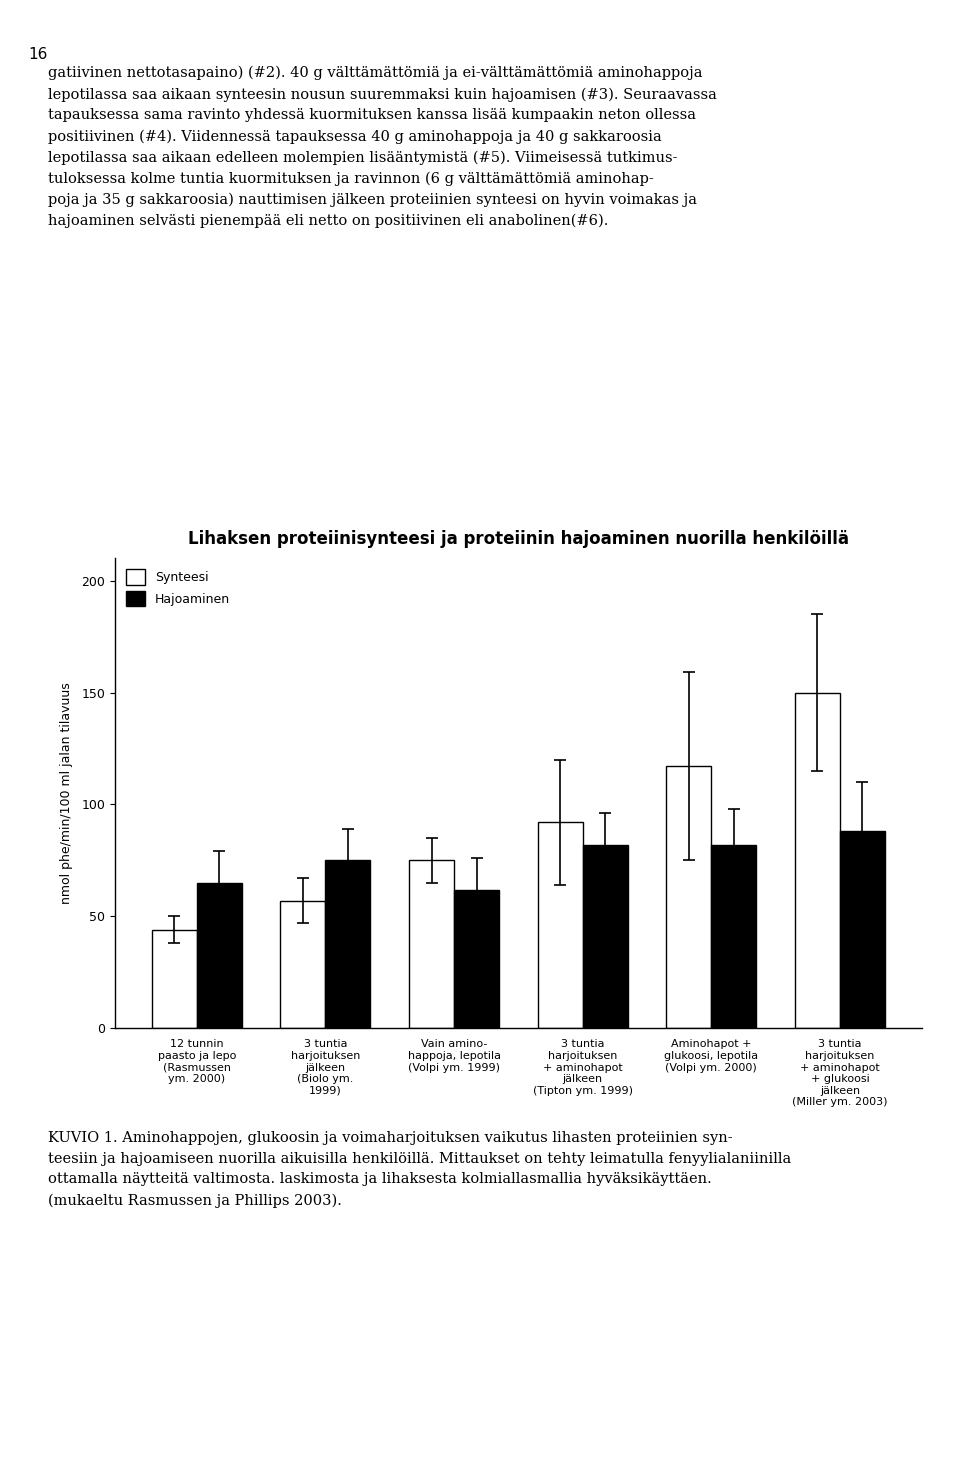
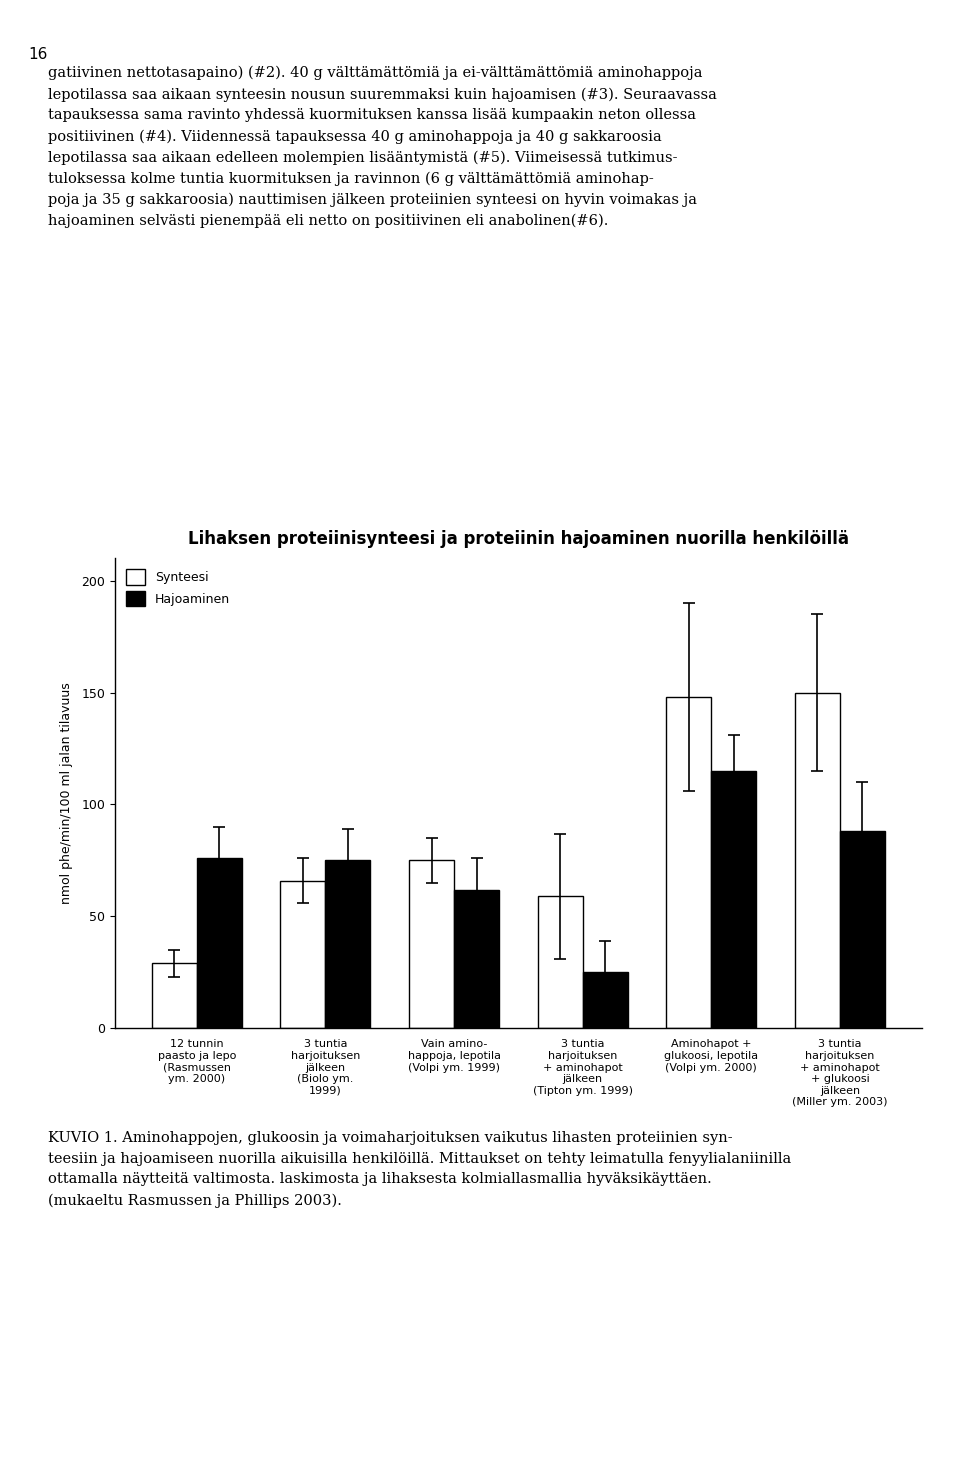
Synteesi/12 tunnin paasto ja lepo (Rasmussen ym. 2000): 44 -> 29
Hajoaminen/12 tunnin paasto ja lepo (Rasmussen ym. 2000): 65 -> 76
Synteesi/3 tuntia harjoituksen jälkeen (Biolo ym. 1999): 57 -> 66
Synteesi/3 tuntia harjoituksen + aminohapot jälkeen (Tipton ym. 1999): 92 -> 59
Hajoaminen/3 tuntia harjoituksen + aminohapot jälkeen (Tipton ym. 1999): 82 -> 25
Synteesi/Aminohapot + glukoosi, lepotila (Volpi ym. 2000): 117 -> 148
Hajoaminen/Aminohapot + glukoosi, lepotila (Volpi ym. 2000): 82 -> 115
